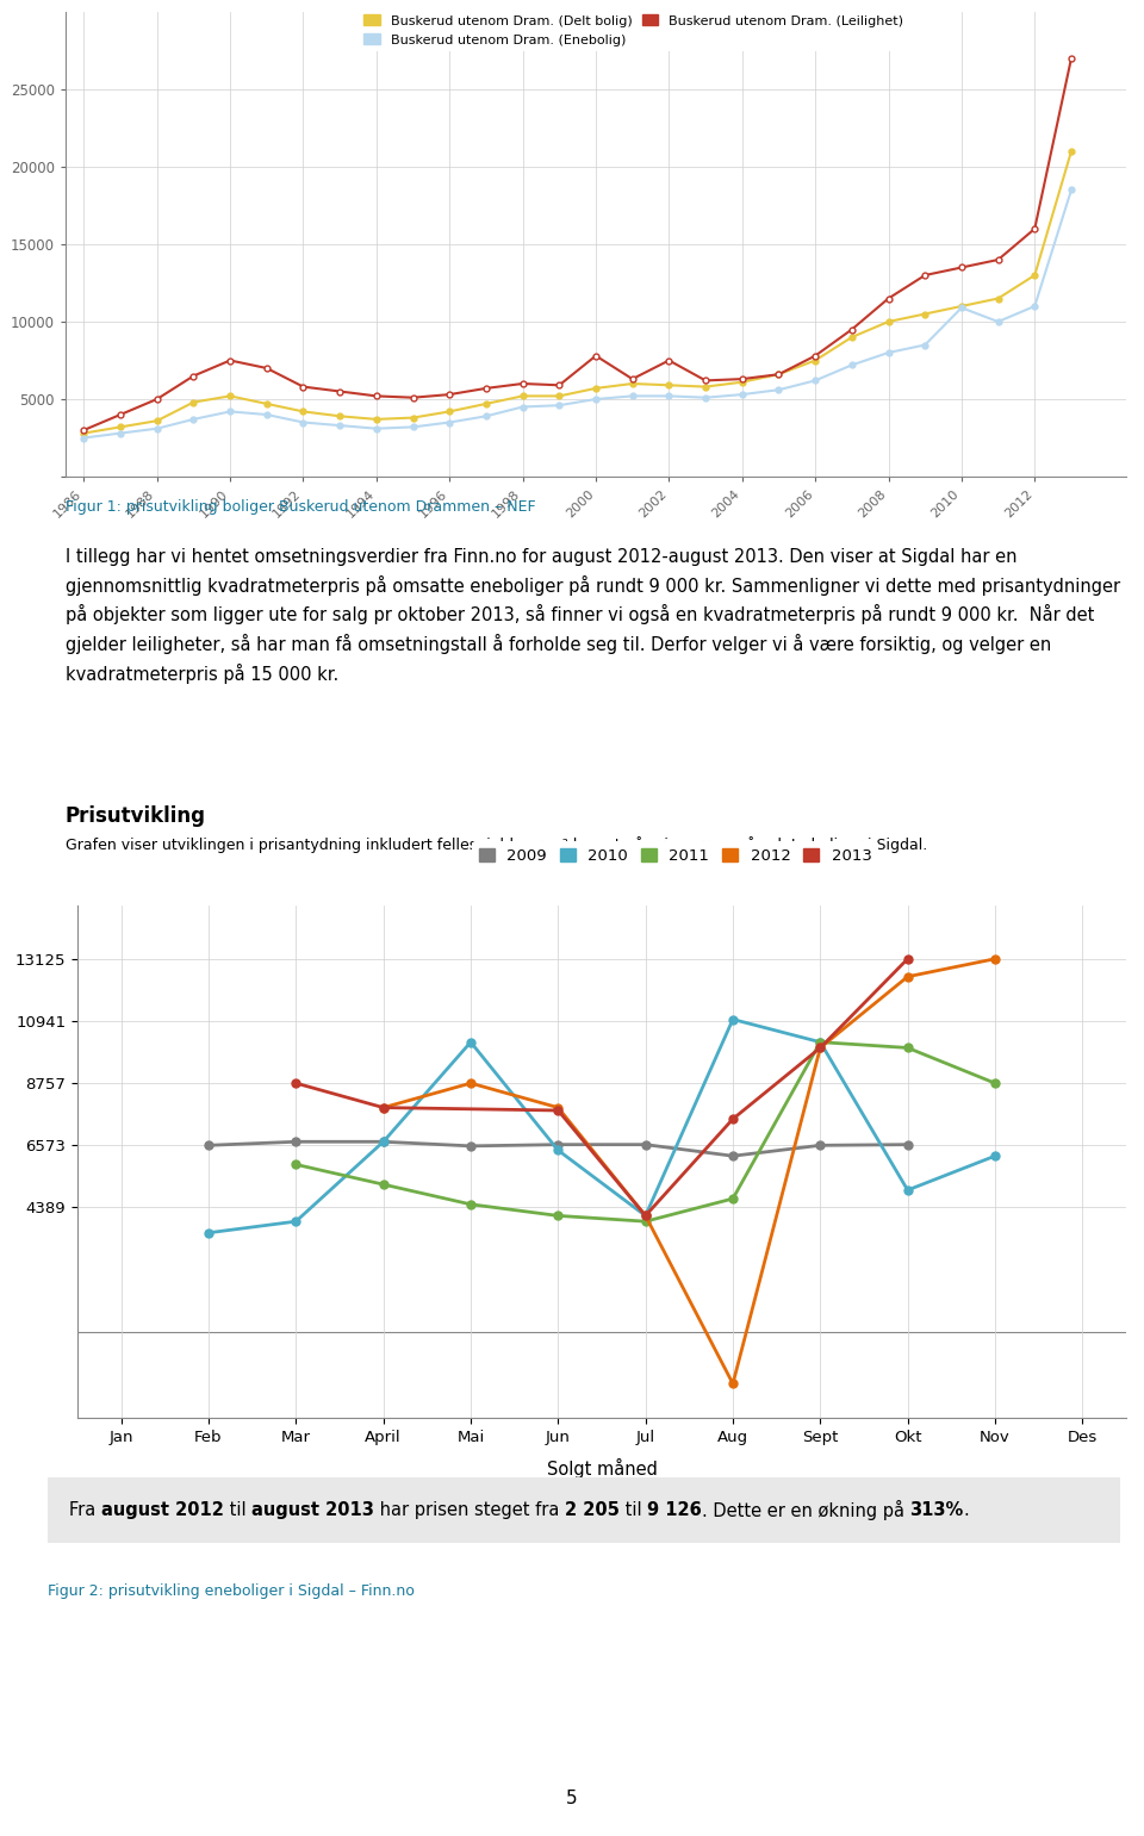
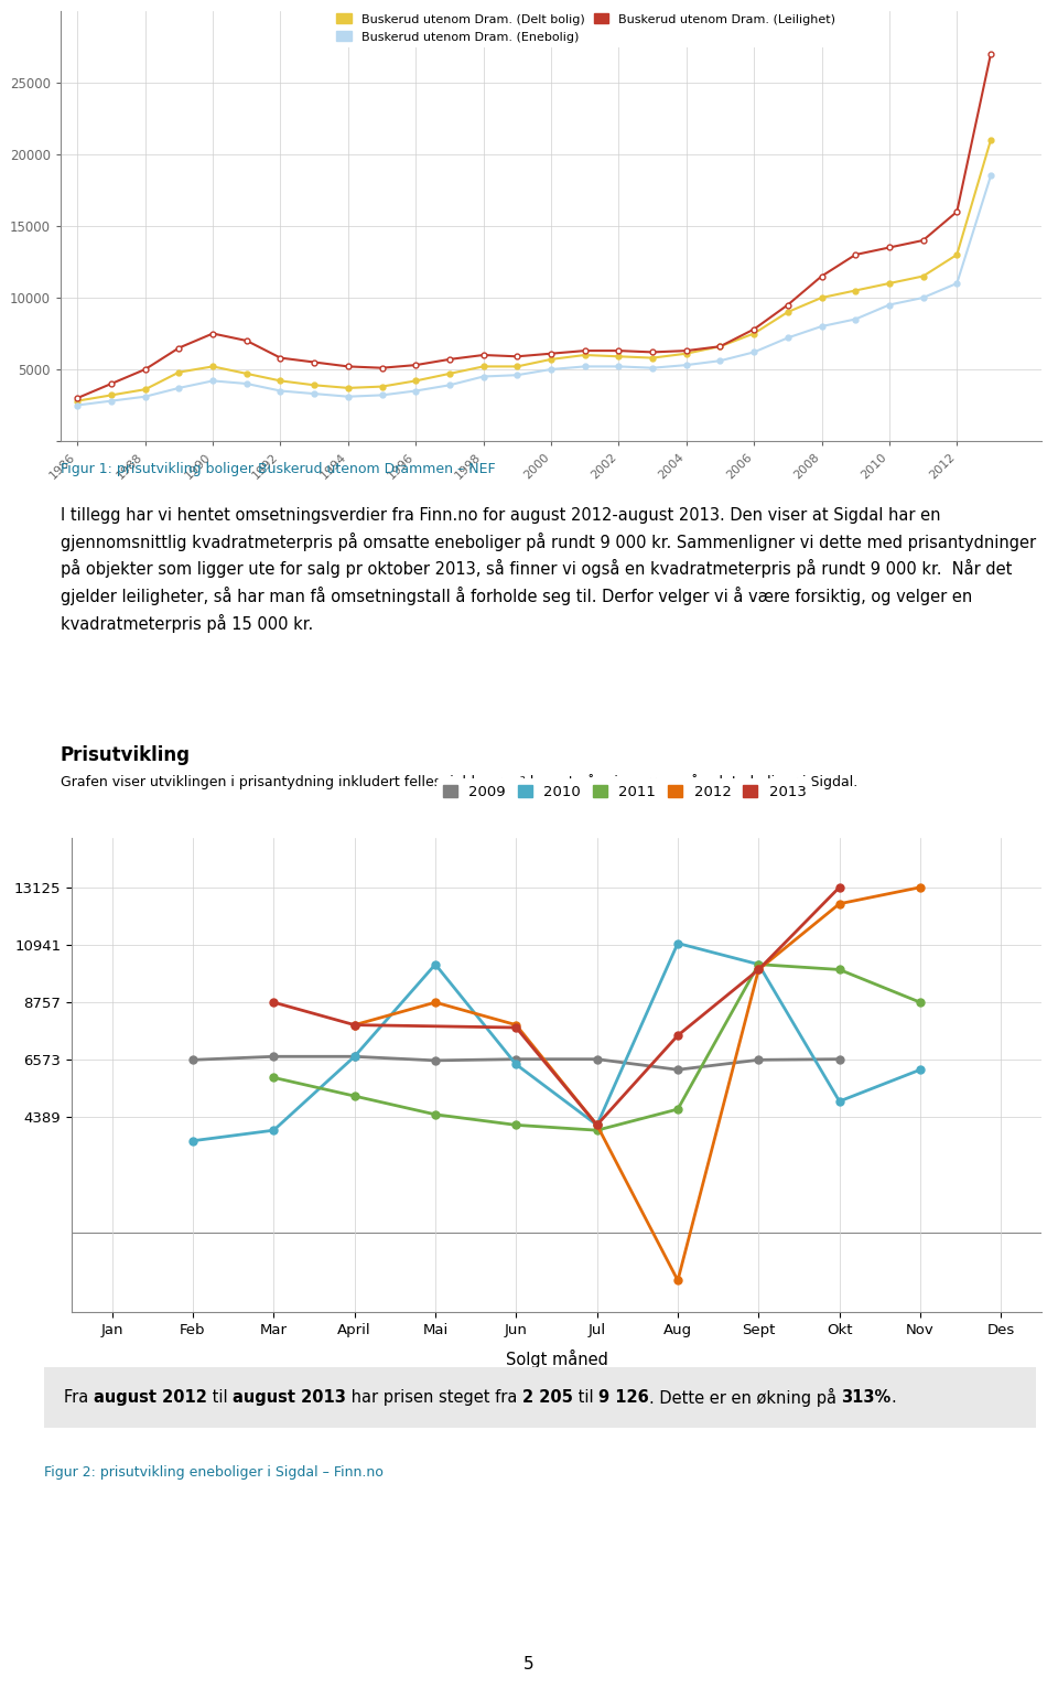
Buskerud utenom Dram. (Leilighet)/2000: 7800 -> 6100
Buskerud utenom Dram. (Leilighet)/2002: 7500 -> 6300
Buskerud utenom Dram. (Enebolig)/2010: 10900 -> 9500
